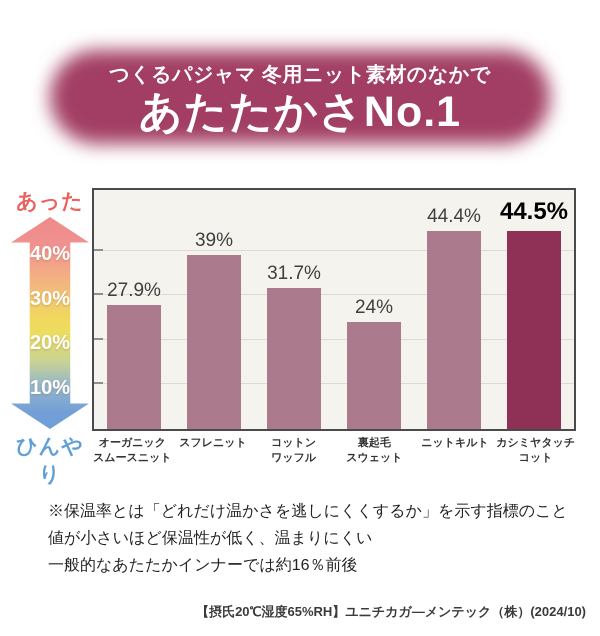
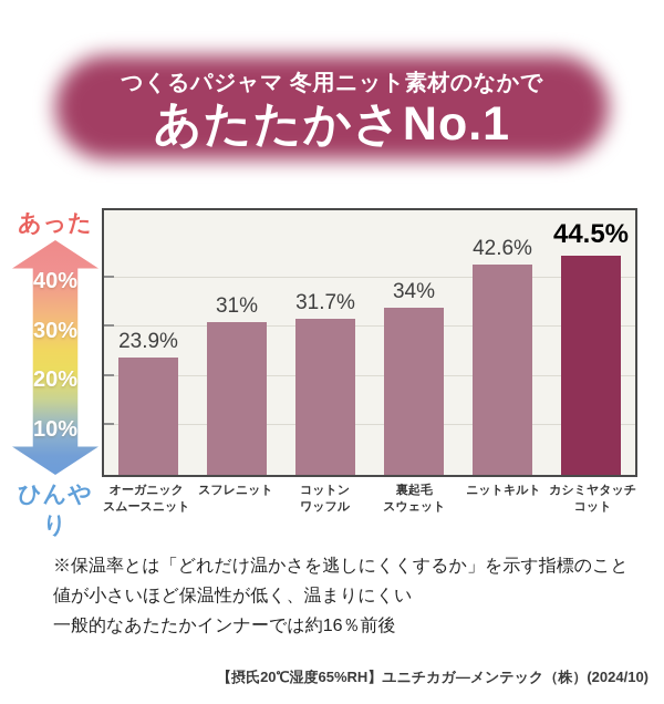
オーガニックスムースニット: 27.9% -> 23.9%
スフレニット: 39% -> 31%
裏起毛スウェット: 24% -> 34%
ニットキルト: 44.4% -> 42.6%
